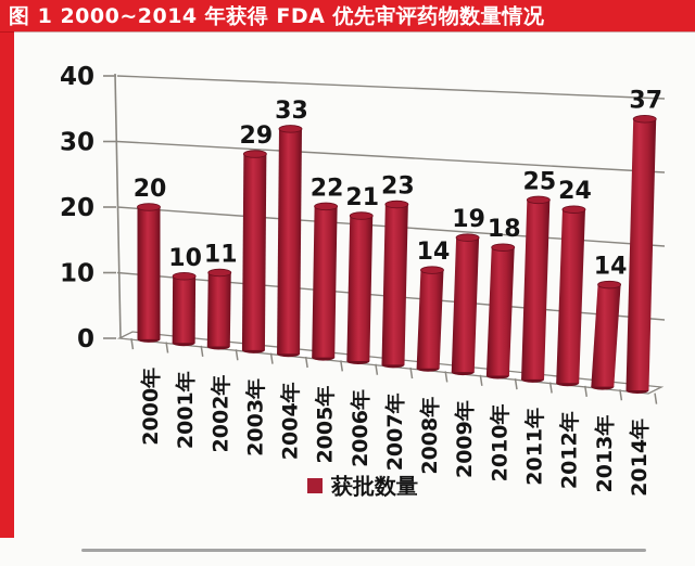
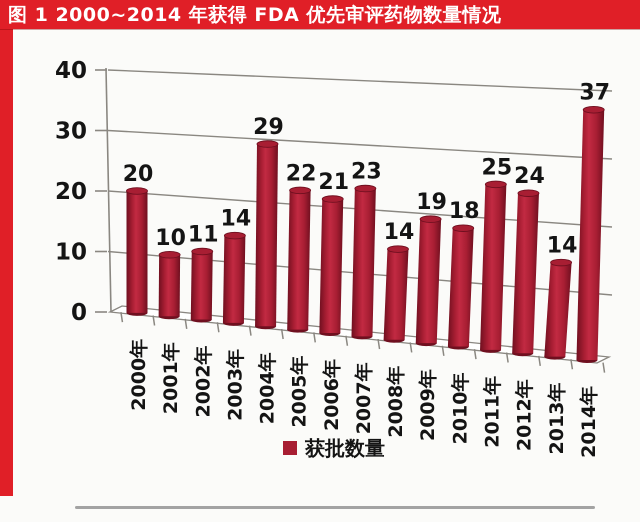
2003年: 29 -> 14
2004年: 33 -> 29
